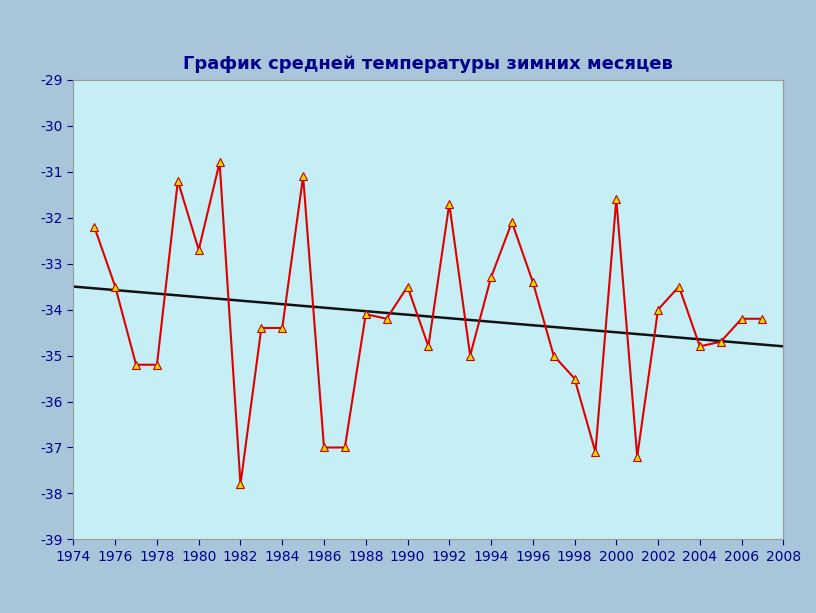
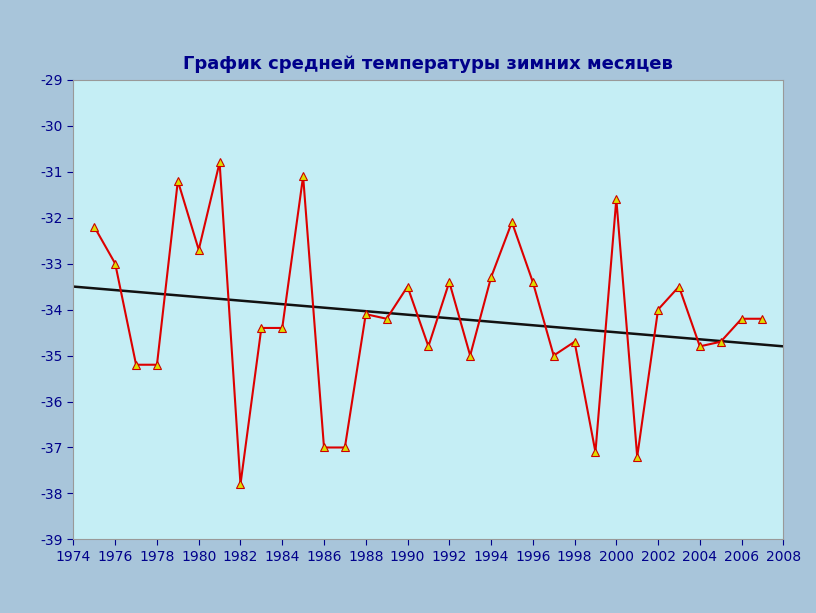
1976: -33.5 -> -33.0
1992: -31.7 -> -33.4
1998: -35.5 -> -34.7
